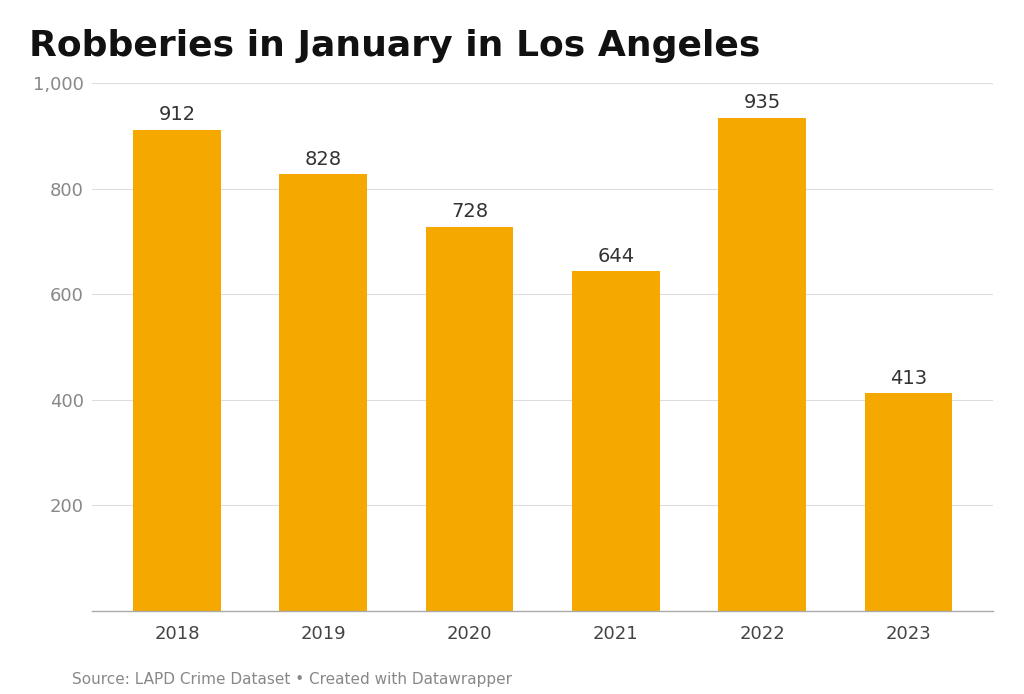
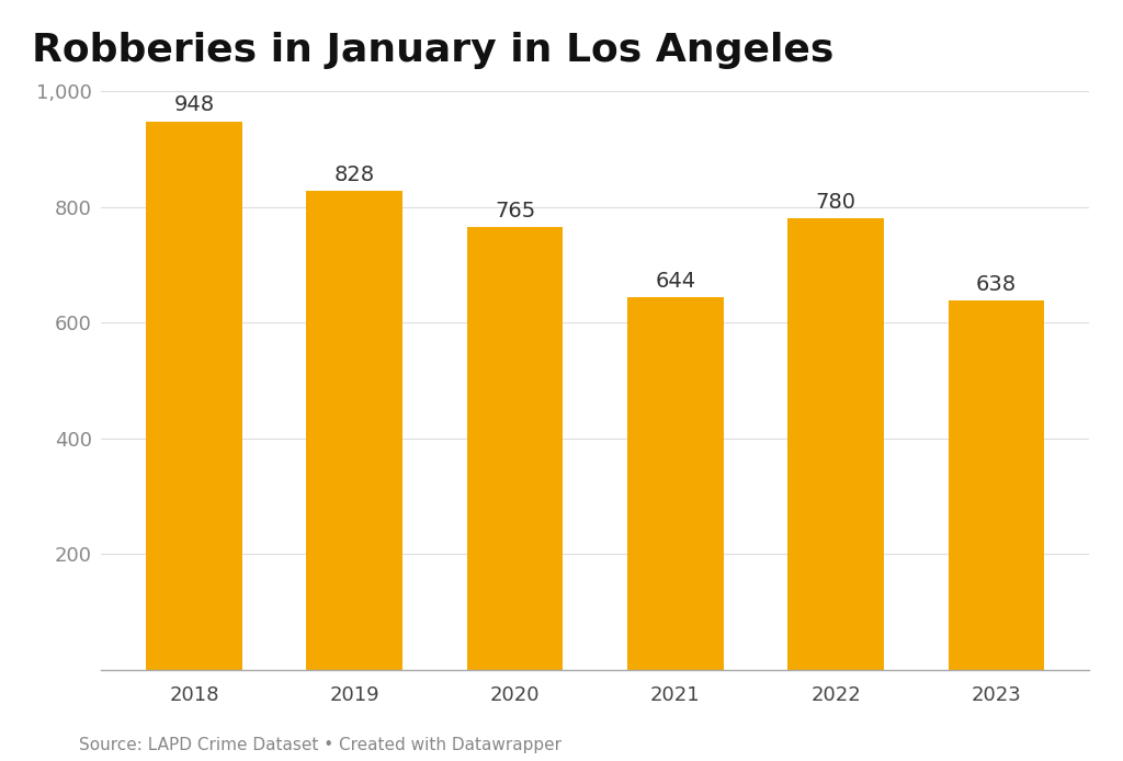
2018: 912 -> 948
2020: 728 -> 765
2022: 935 -> 780
2023: 413 -> 638
